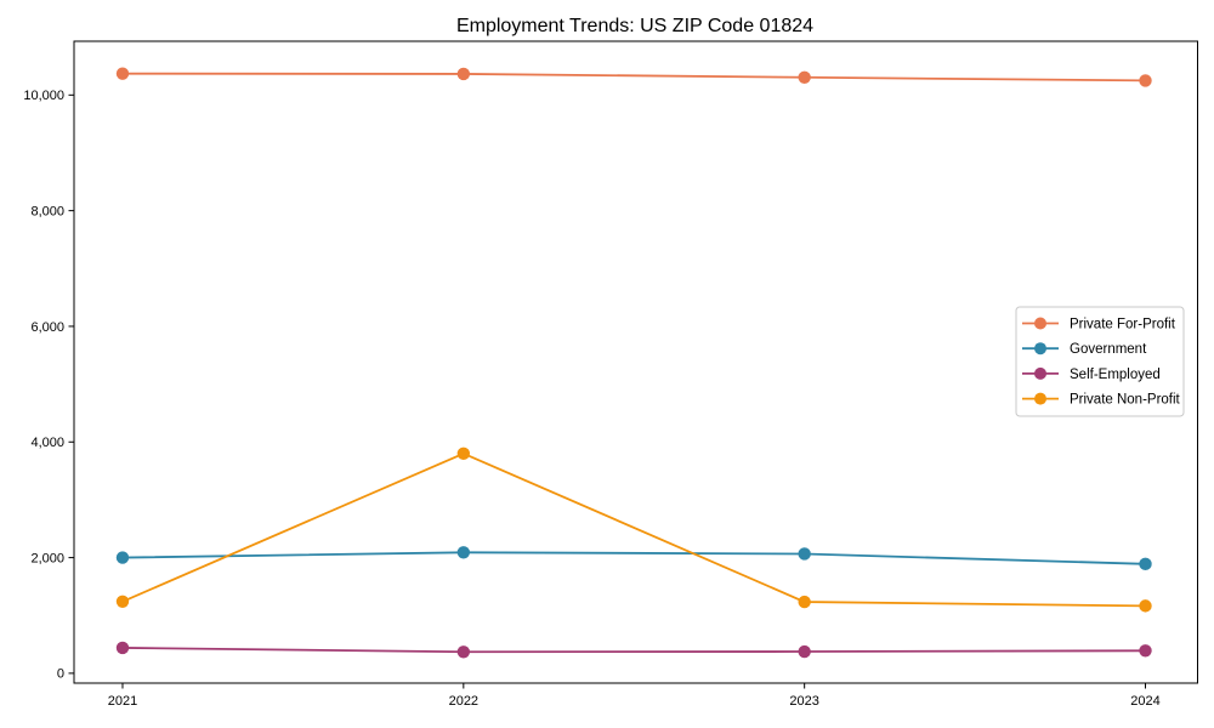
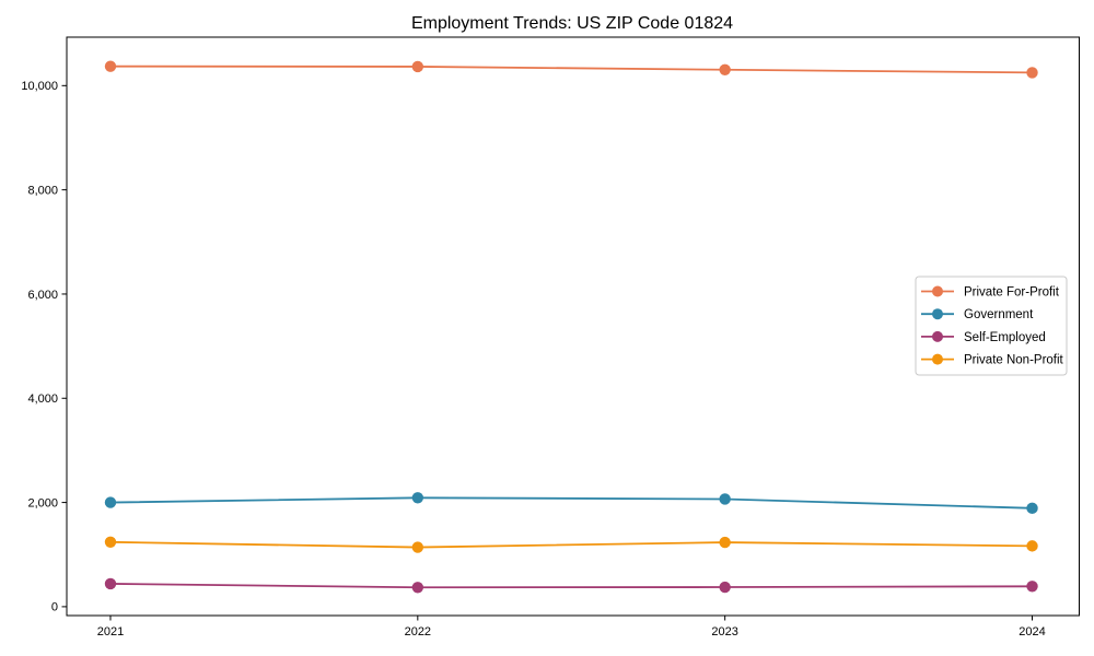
Private Non-Profit/2022: 3800 -> 1100
